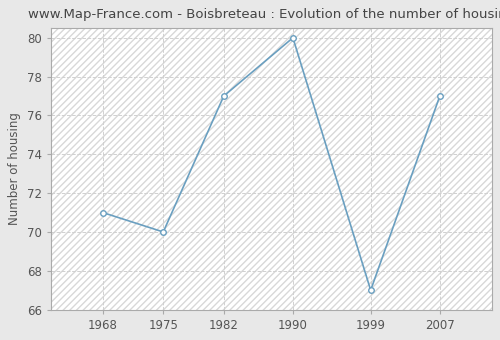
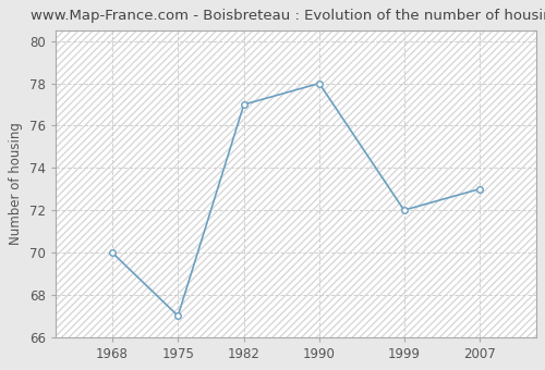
1968: 71 -> 70
1975: 70 -> 67
1990: 80 -> 78
1999: 67 -> 72
2007: 77 -> 73
